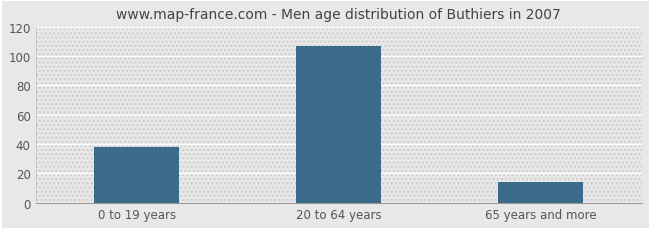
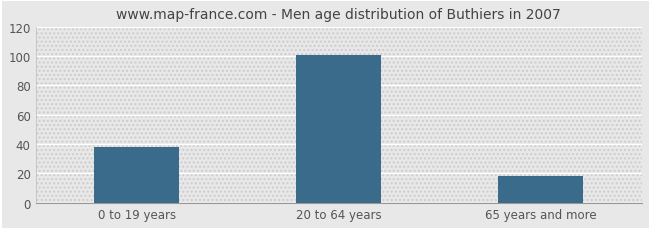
20 to 64 years: 107 -> 101
65 years and more: 14 -> 18
